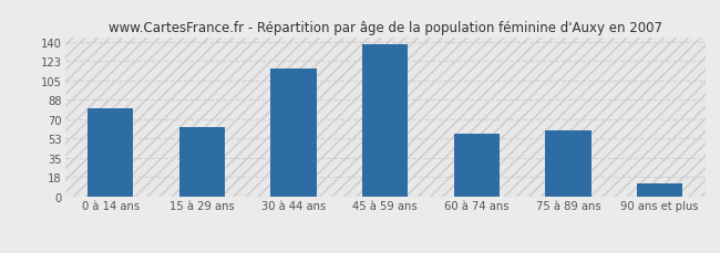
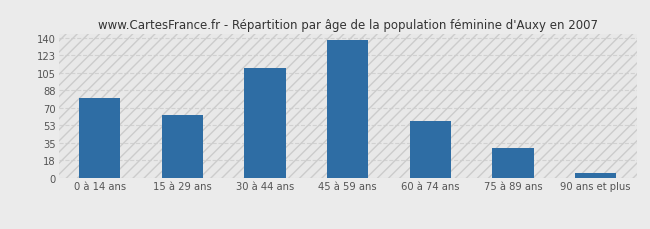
30 à 44 ans: 116 -> 110
75 à 89 ans: 60 -> 30
90 ans et plus: 12 -> 5
